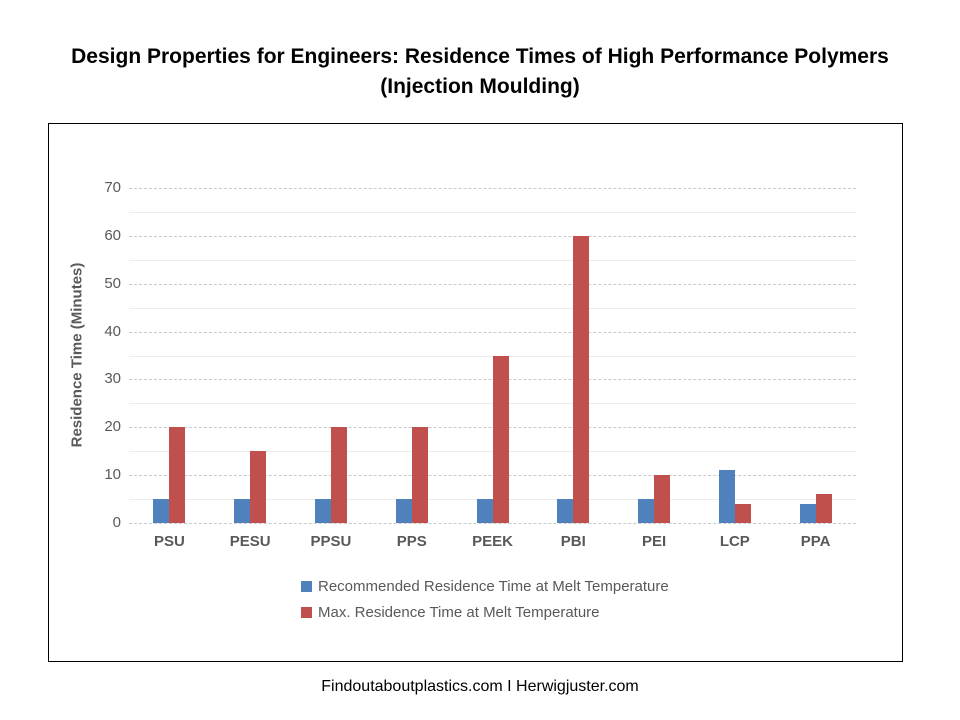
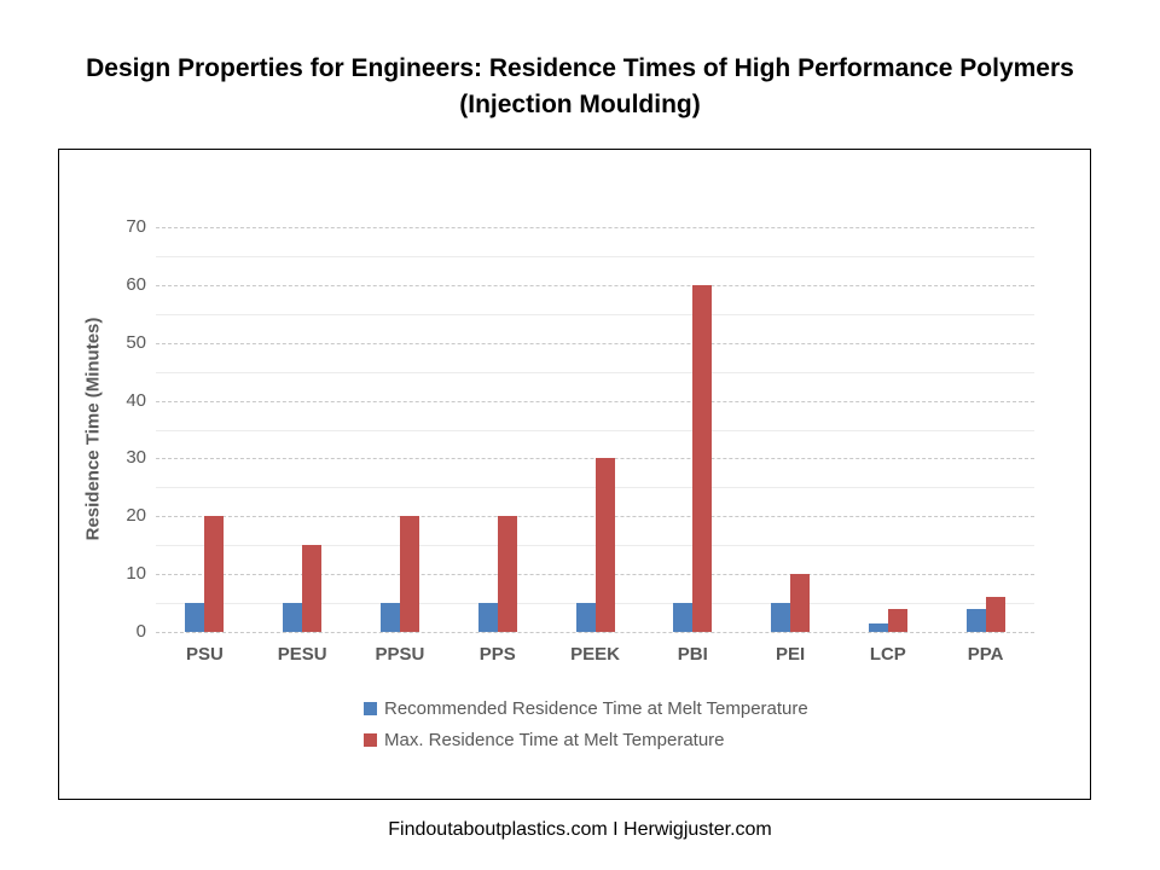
Max. Residence Time at Melt Temperature/PEEK: 35 -> 30
Recommended Residence Time at Melt Temperature/LCP: 11 -> 2
